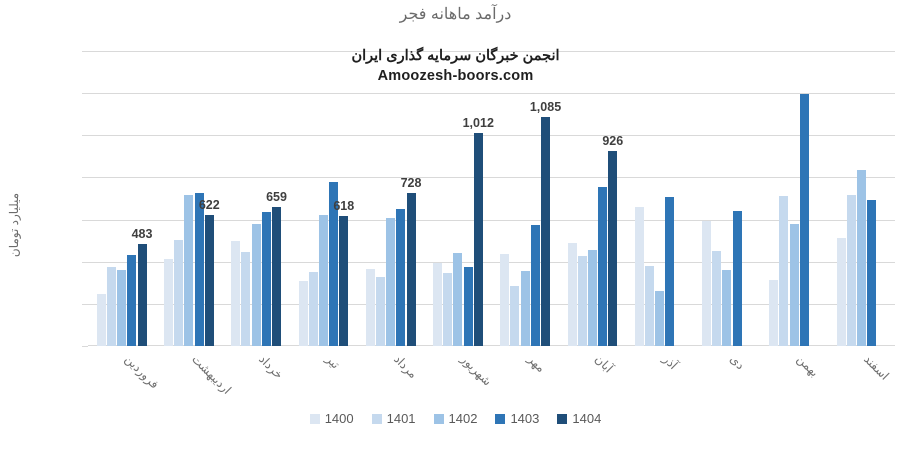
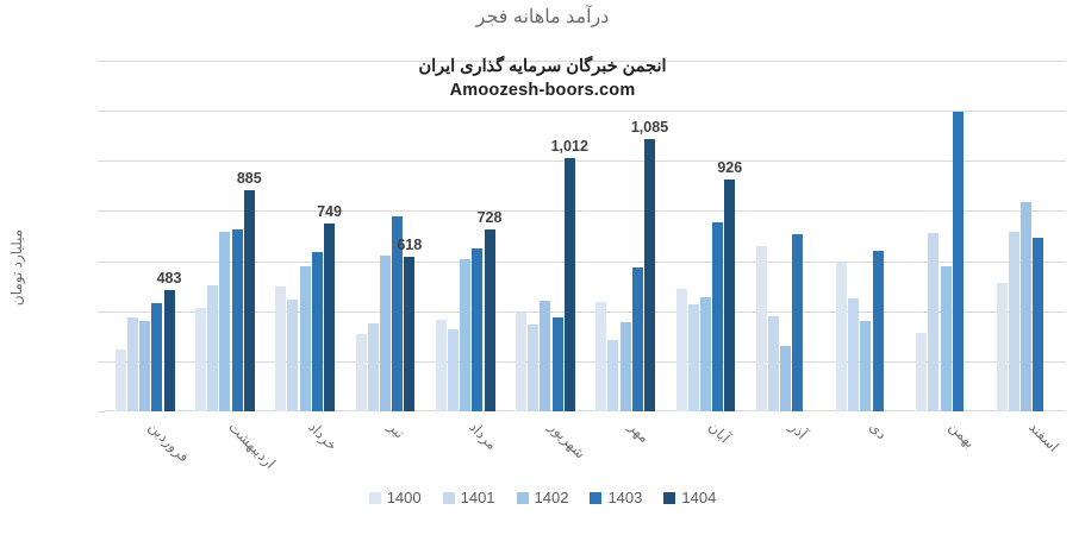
1404/اردیبهشت: 622 -> 885
1404/خرداد: 659 -> 749
